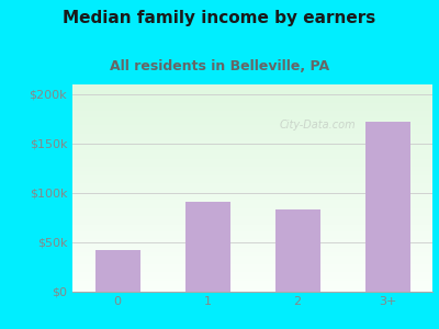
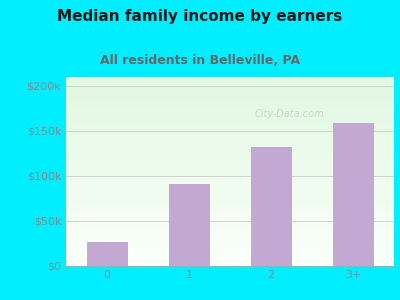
0: $42k -> $26k
2: $83k -> $132k
3+: $172k -> $158k
